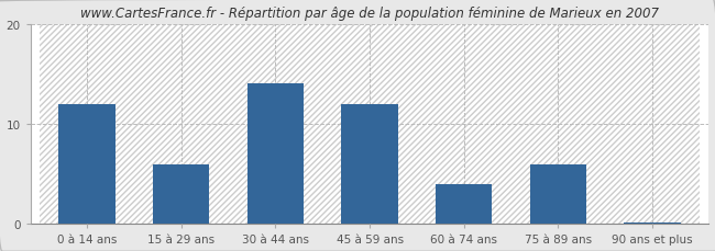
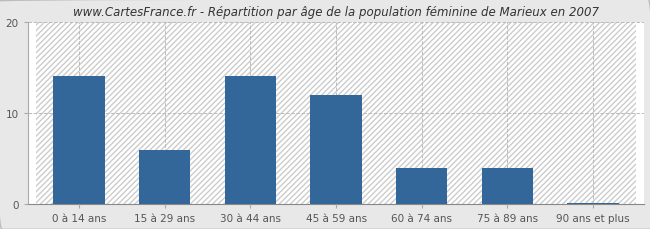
0 à 14 ans: 12.0 -> 14.0
75 à 89 ans: 6.0 -> 4.0
